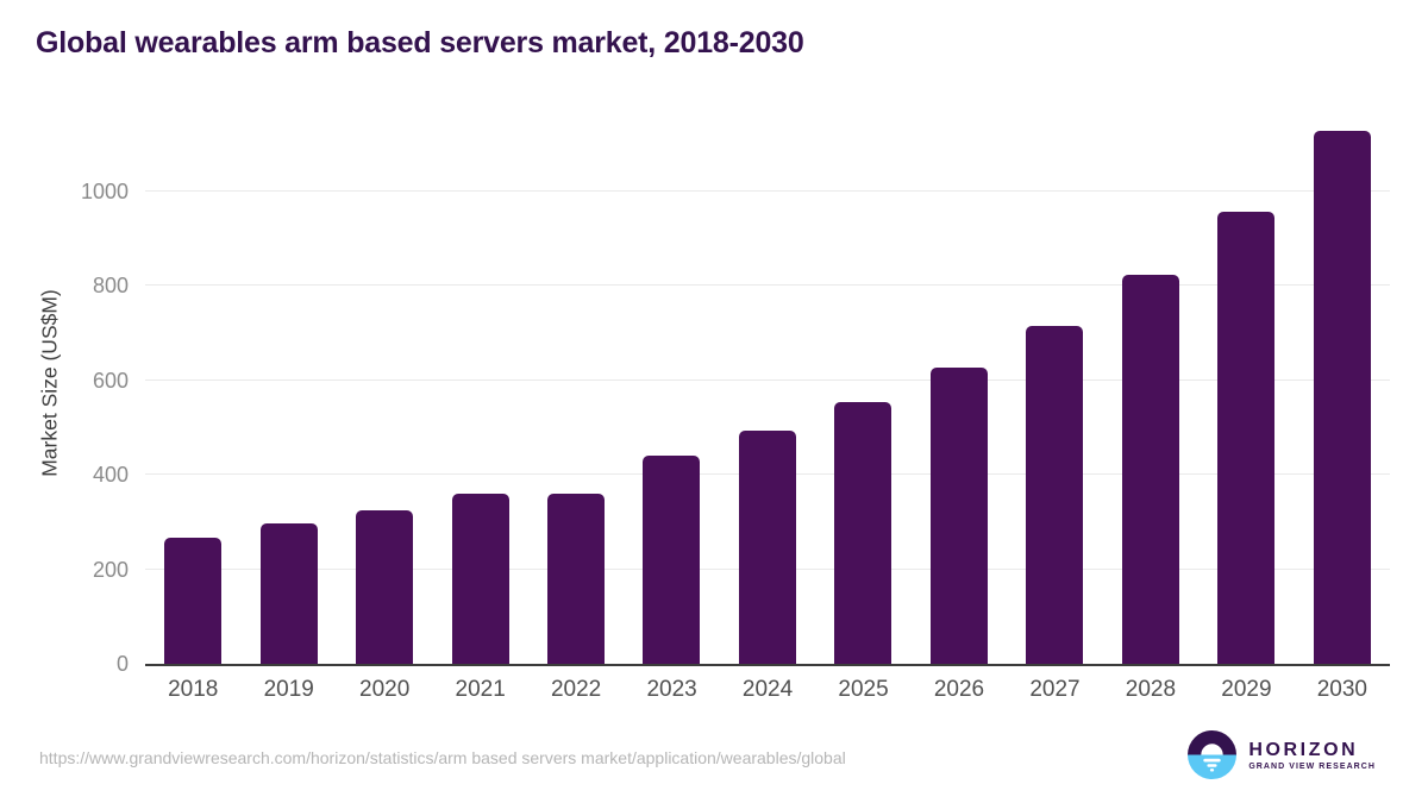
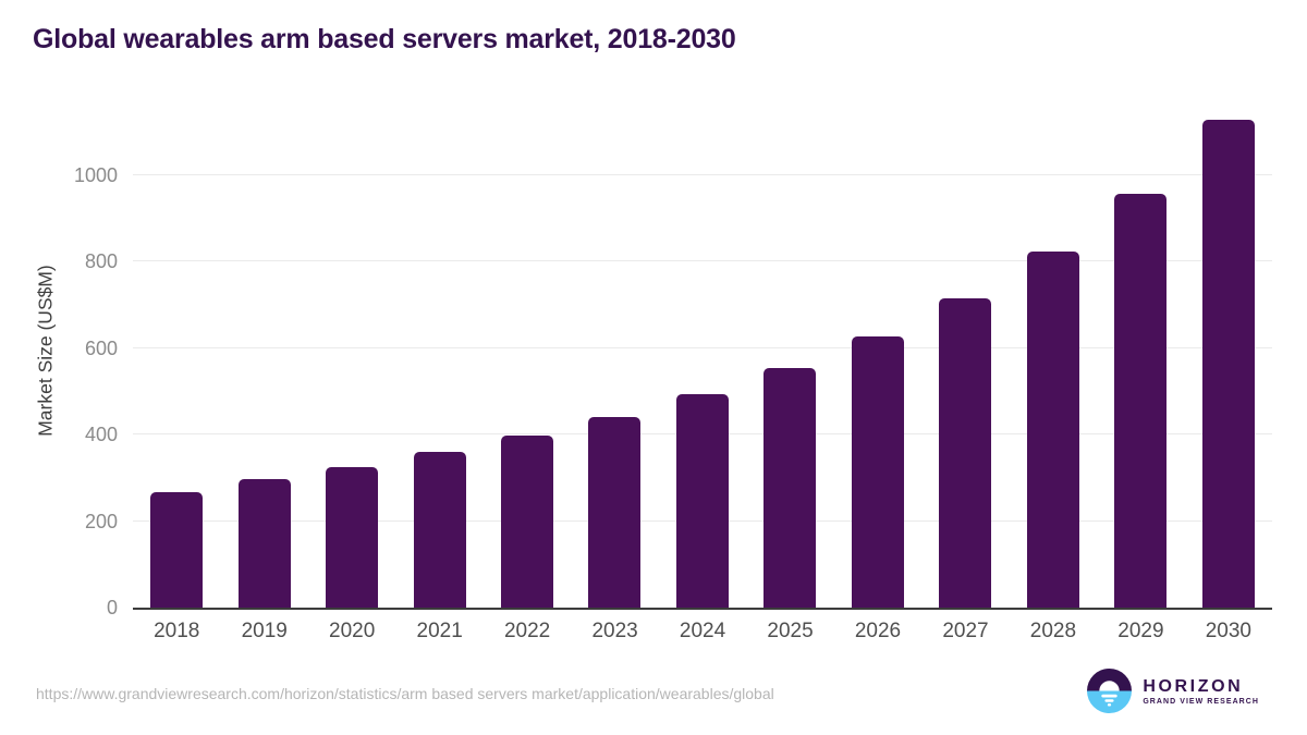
2022: 360 -> 400
